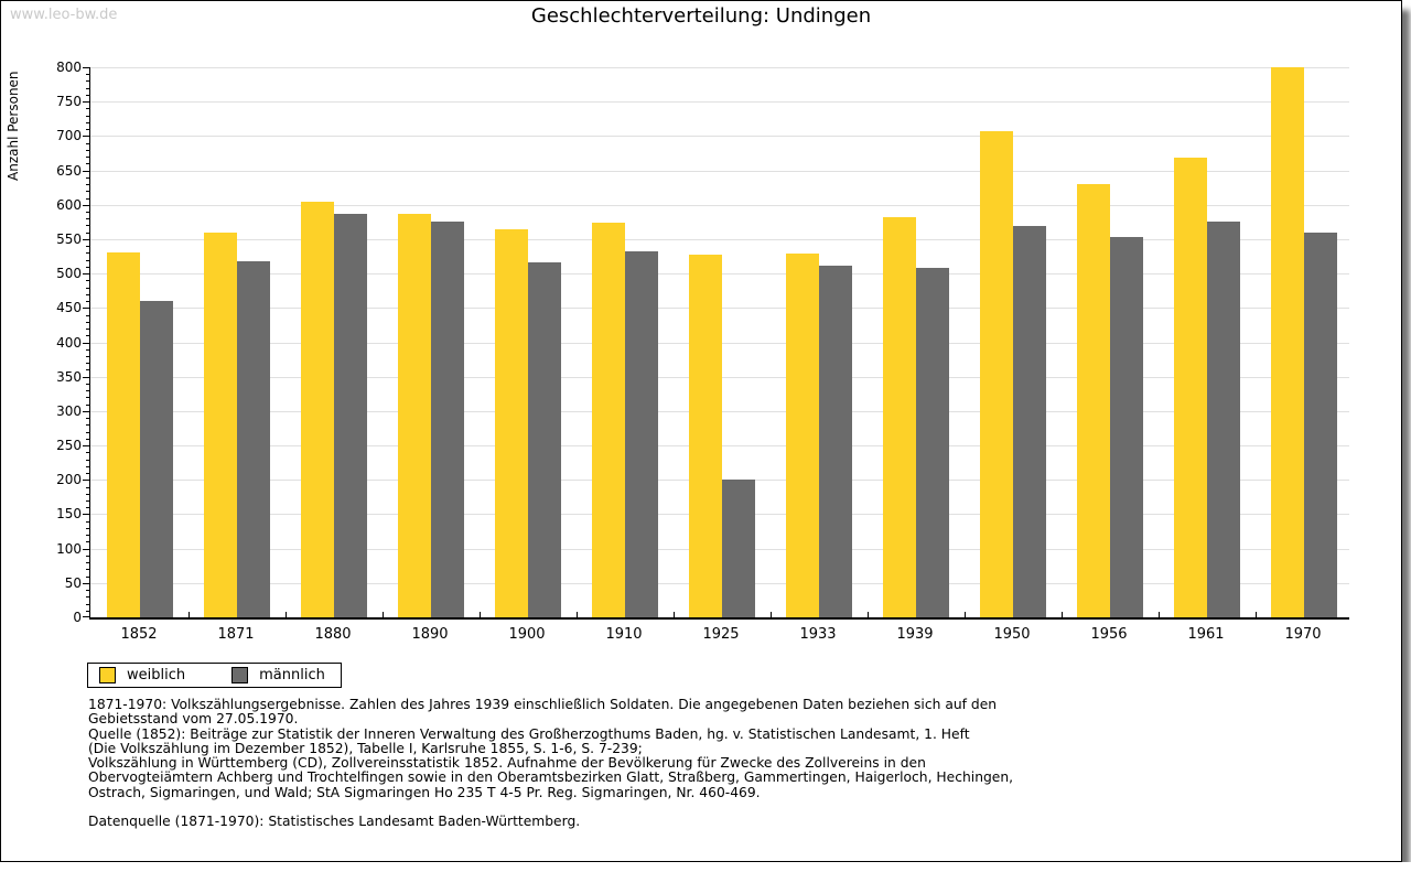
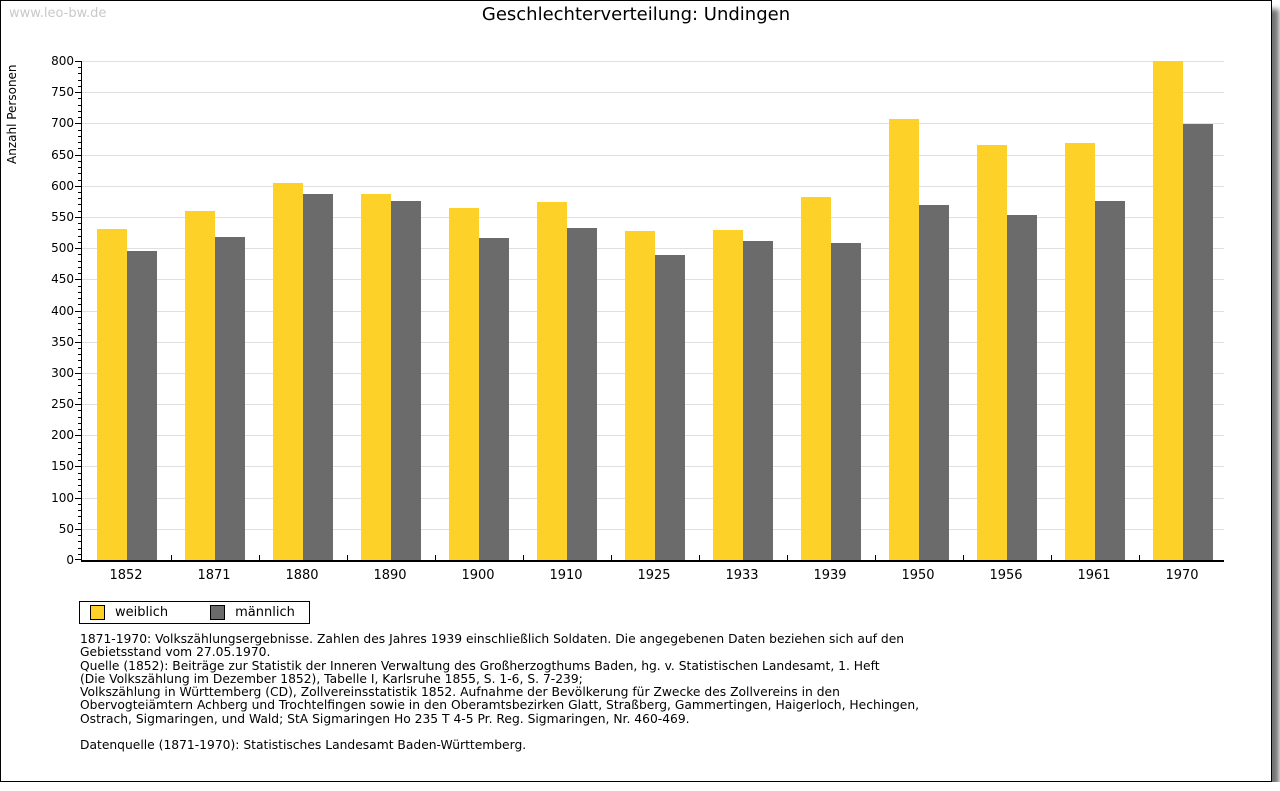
männlich/1852: 460 -> 500
männlich/1925: 200 -> 490
weiblich/1956: 630 -> 660
männlich/1970: 560 -> 700
